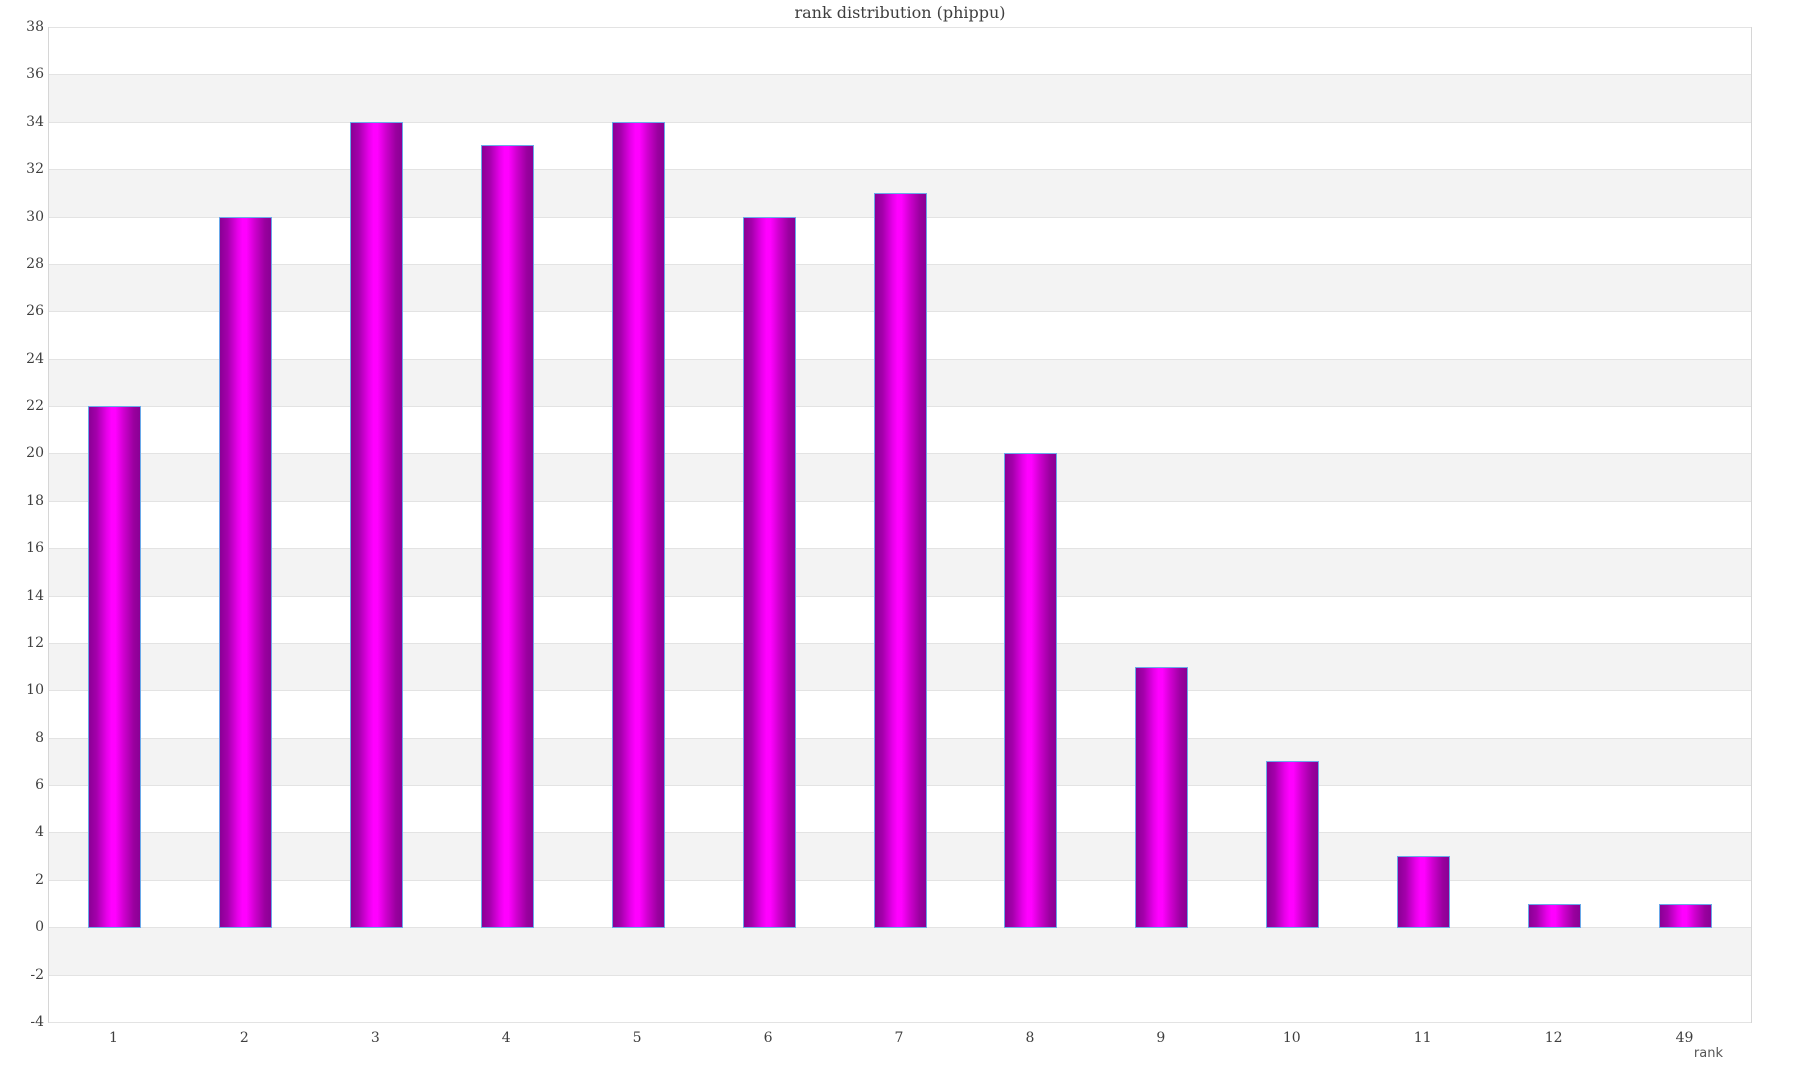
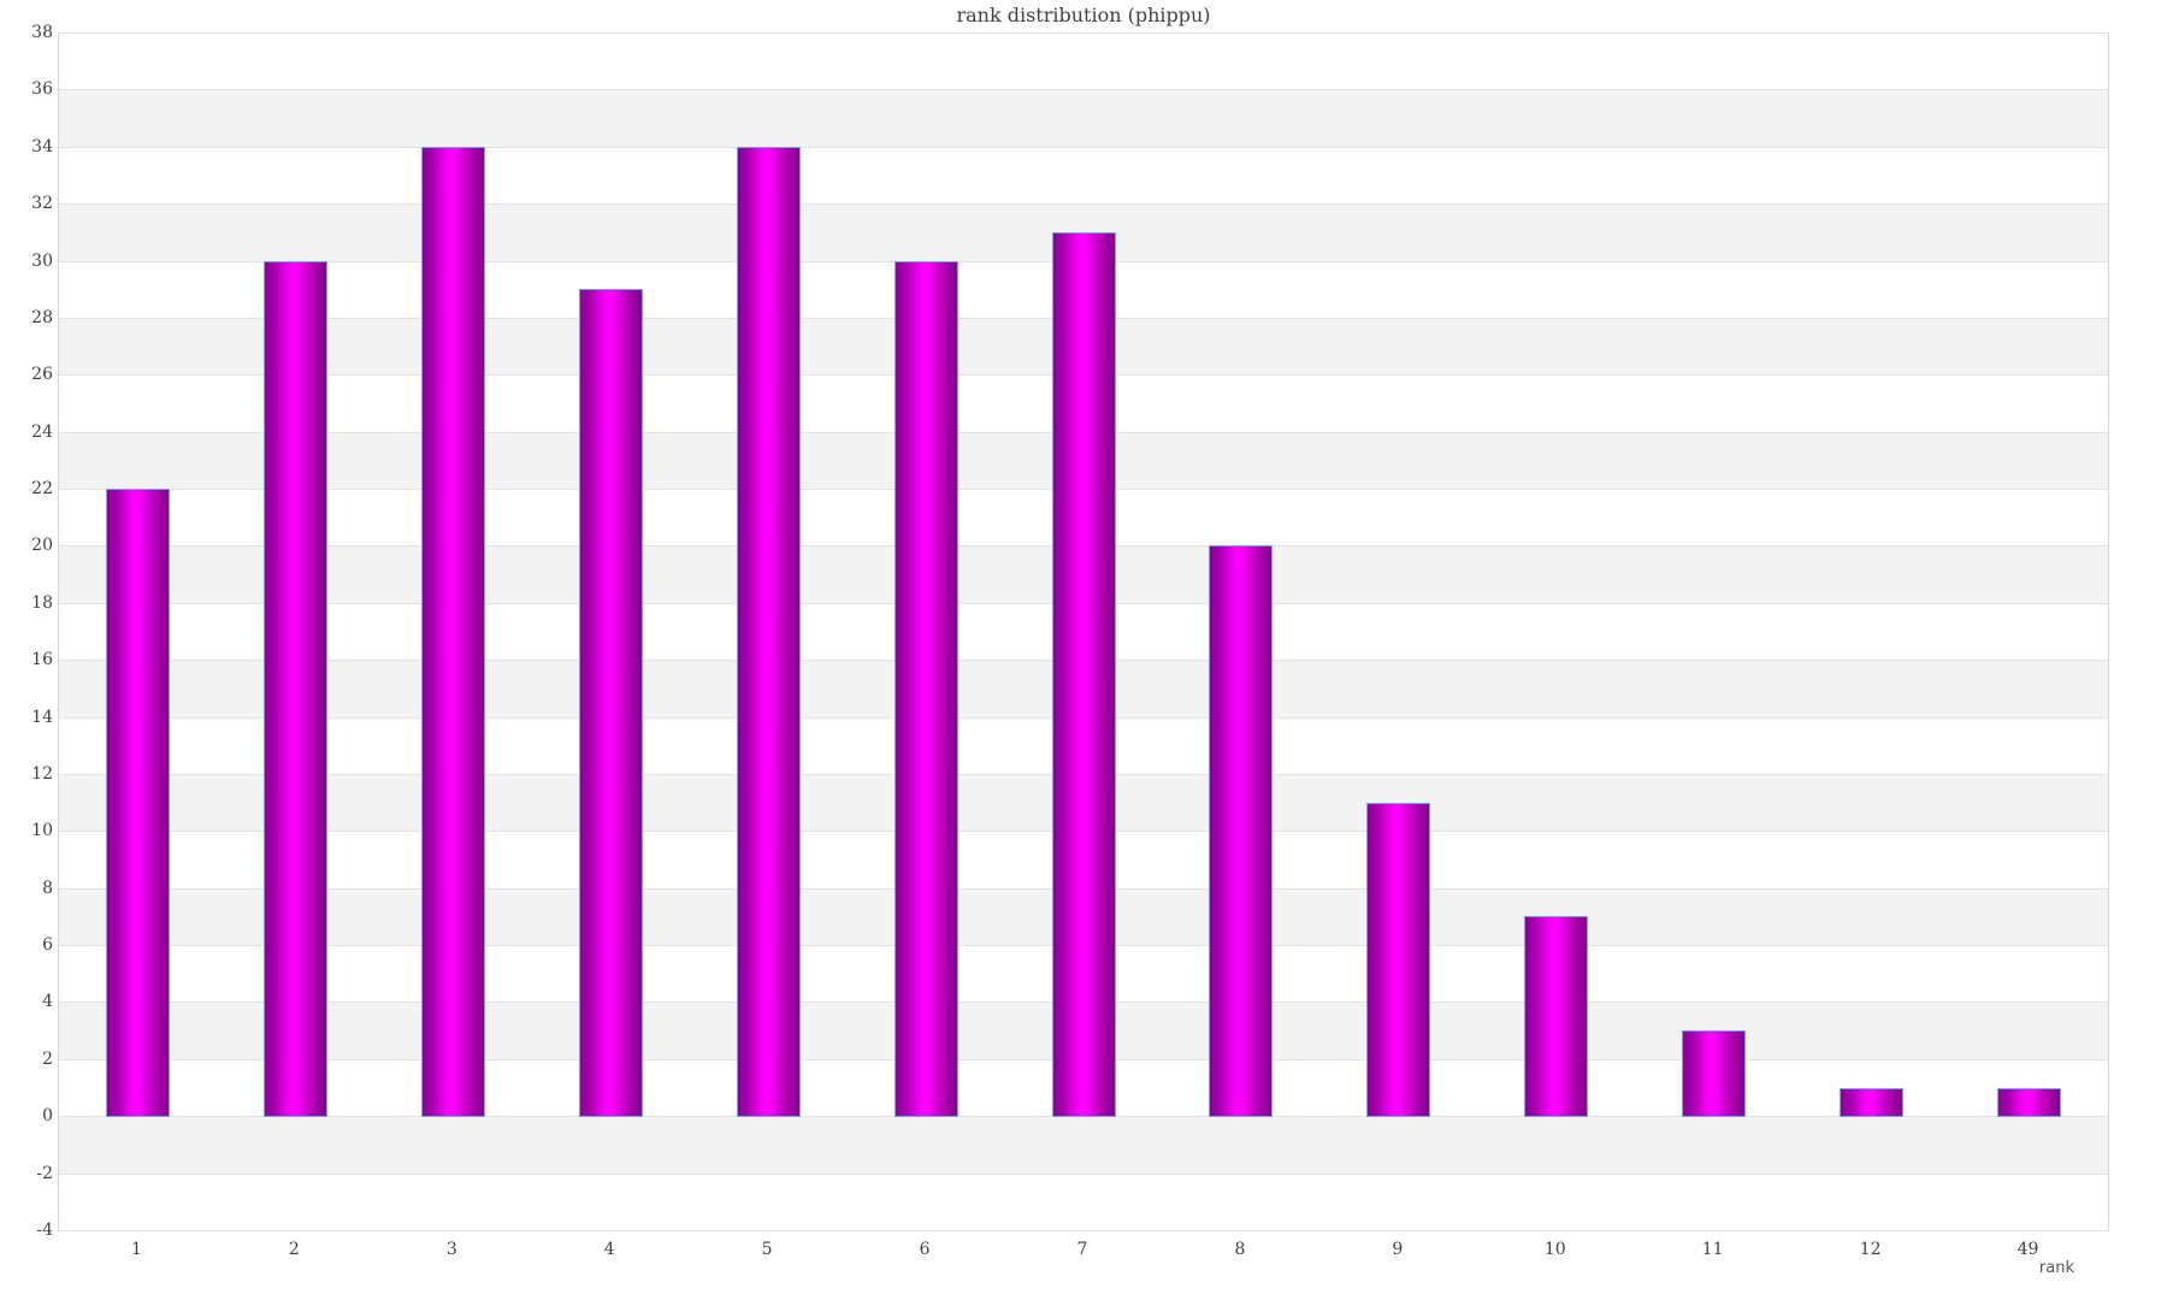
4: 33 -> 29
